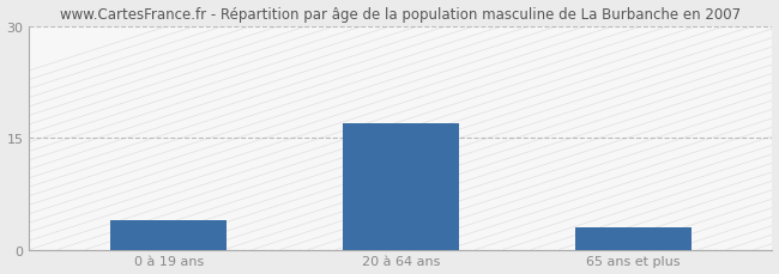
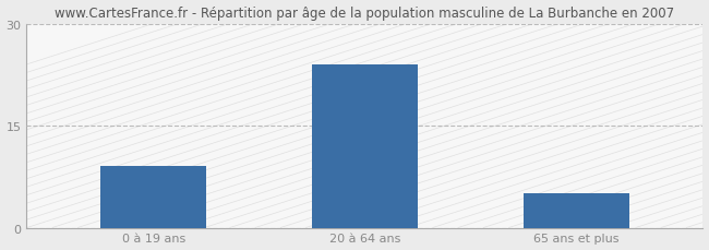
0 à 19 ans: 4 -> 9
20 à 64 ans: 17 -> 24
65 ans et plus: 3 -> 5
